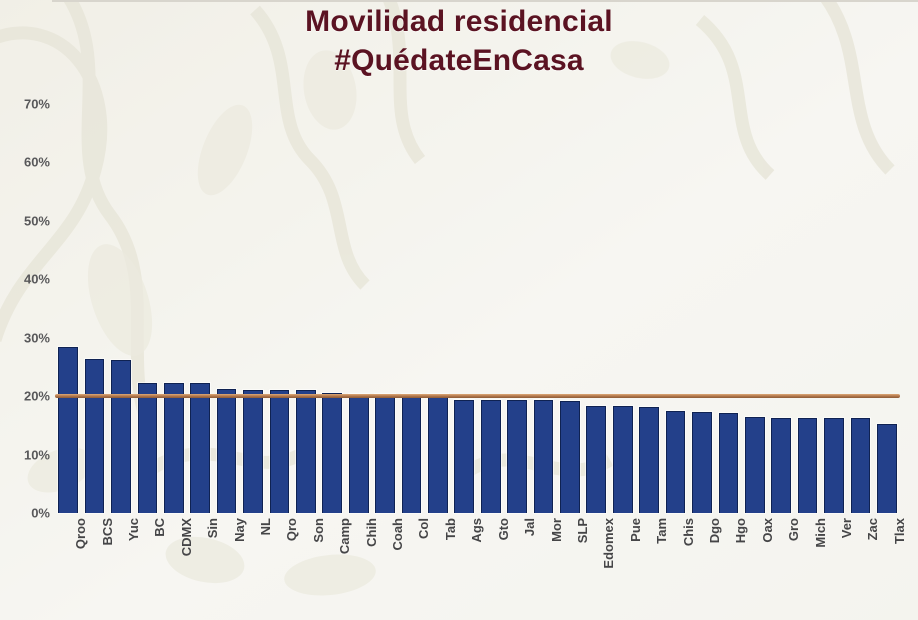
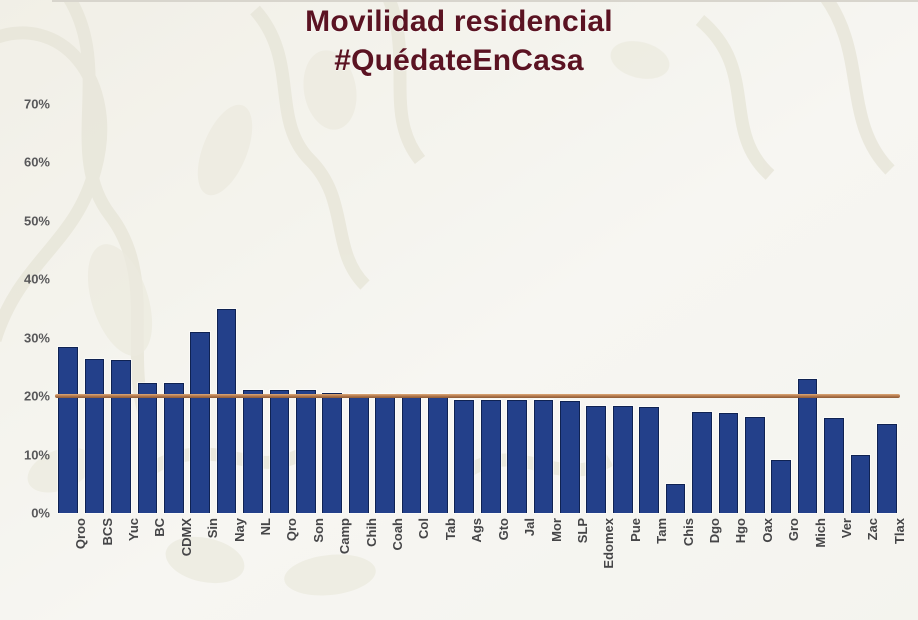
Sin: 22% -> 31%
Nay: 21% -> 35%
Chis: 17% -> 5%
Gro: 16% -> 9%
Mich: 16% -> 23%
Zac: 16% -> 10%
